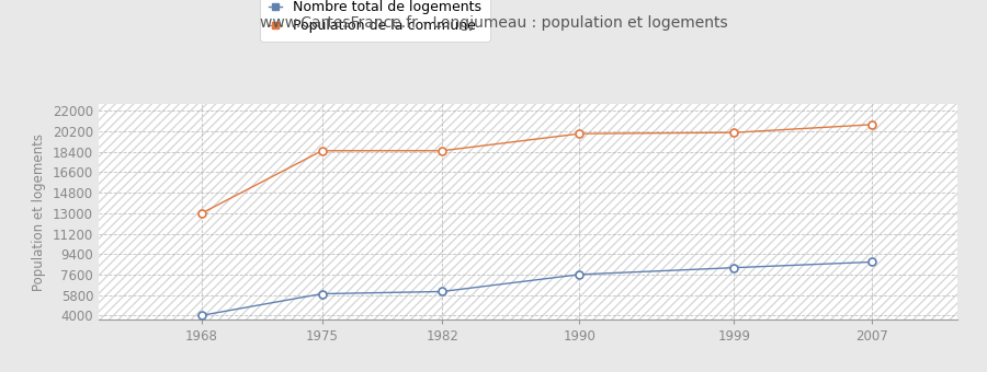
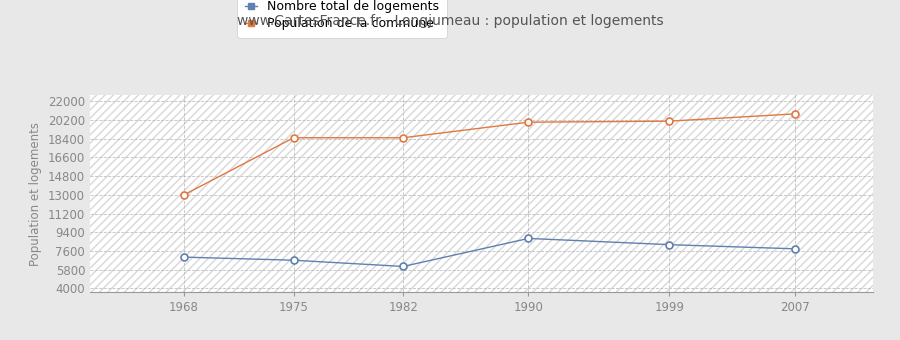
Nombre total de logements/1968: 4000 -> 7000
Nombre total de logements/1975: 5900 -> 6700
Nombre total de logements/1990: 7600 -> 8800
Nombre total de logements/2007: 8700 -> 7800
